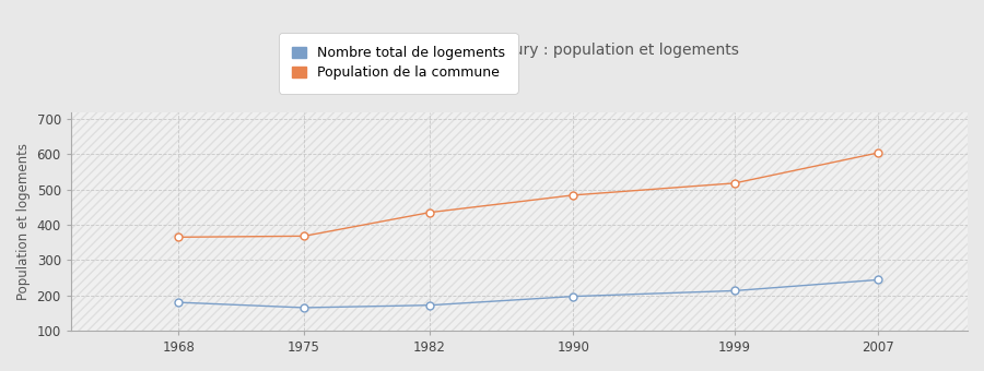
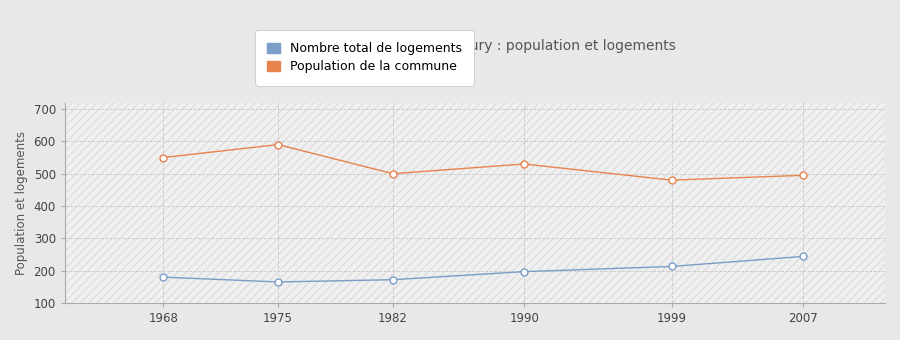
Population de la commune/1968: 365 -> 550
Population de la commune/1975: 368 -> 590
Population de la commune/1982: 435 -> 500
Population de la commune/1990: 484 -> 530
Population de la commune/1999: 518 -> 480
Population de la commune/2007: 604 -> 495
